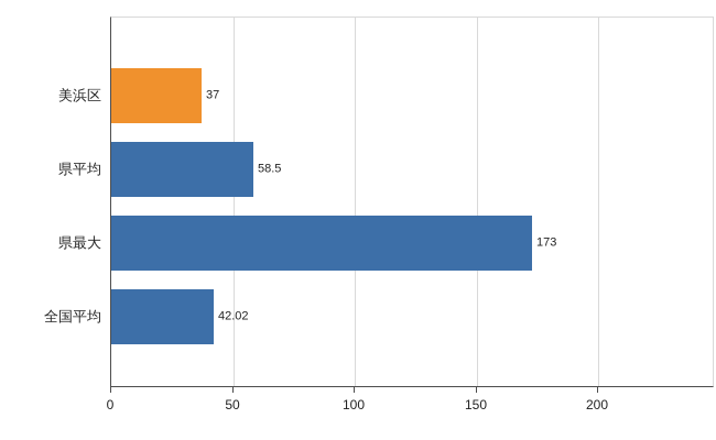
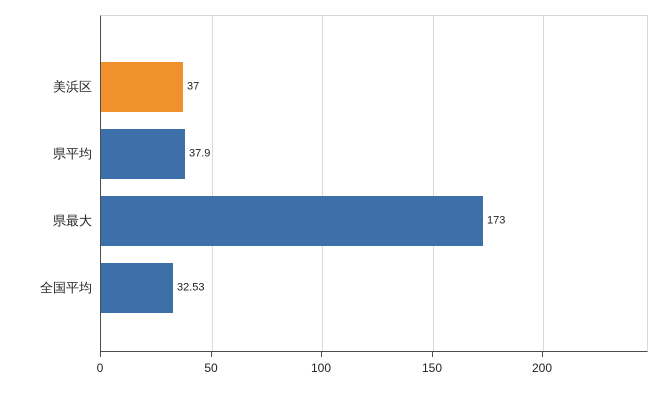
県平均: 58.5 -> 37.9
全国平均: 42.02 -> 32.53
